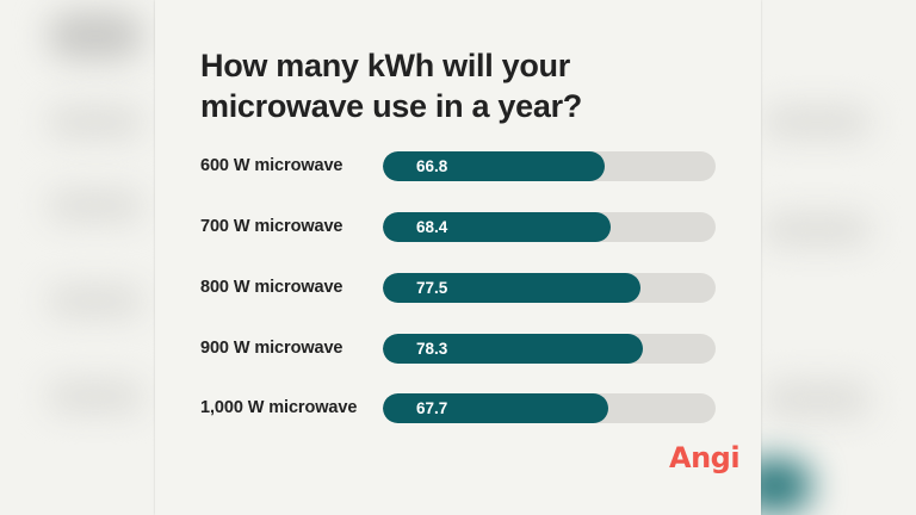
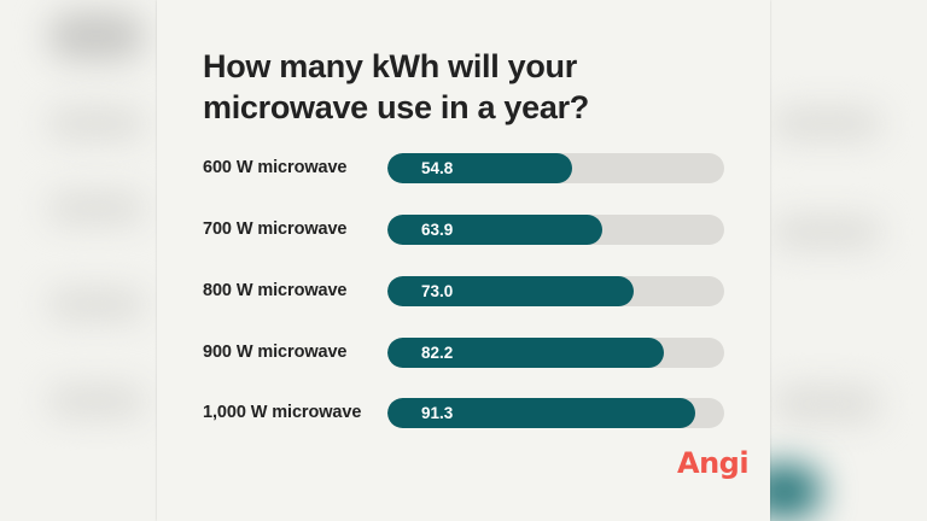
600 W microwave: 66.8 -> 54.8
700 W microwave: 68.4 -> 63.9
800 W microwave: 77.5 -> 73.0
900 W microwave: 78.3 -> 82.2
1,000 W microwave: 67.7 -> 91.3
